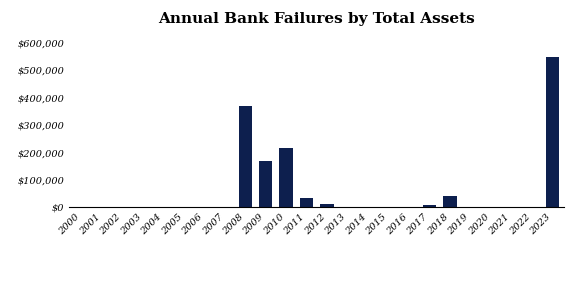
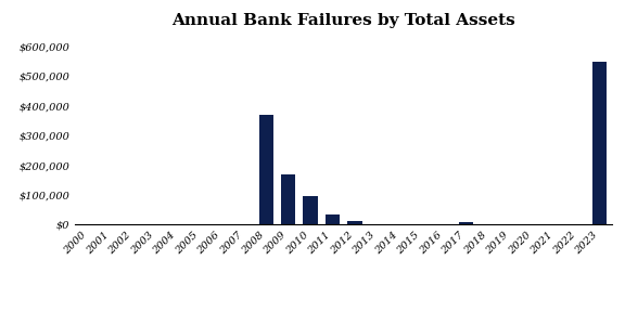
2010: $215,000 -> $95,000
2018: $40,000 -> $1,000
